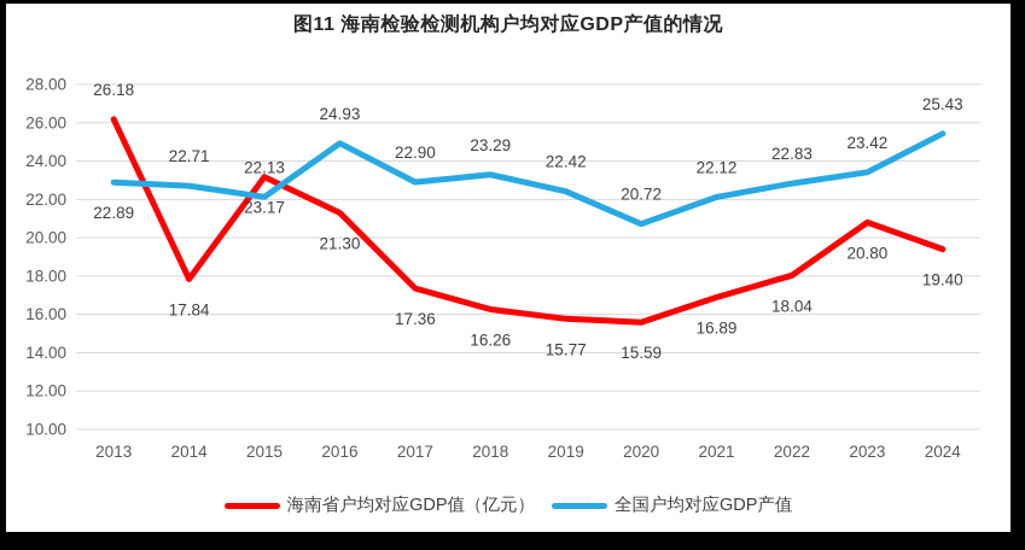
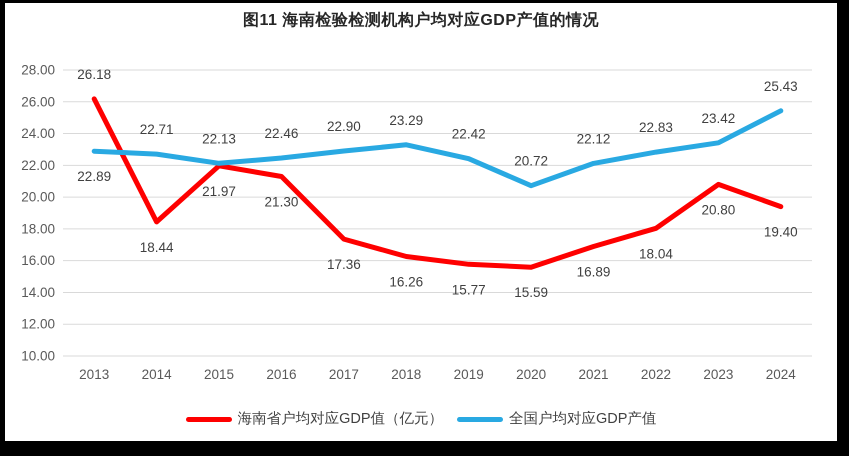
海南省户均对应GDP值（亿元）/2014: 17.84 -> 18.44
海南省户均对应GDP值（亿元）/2015: 23.17 -> 21.97
全国户均对应GDP产值/2016: 24.93 -> 22.46
